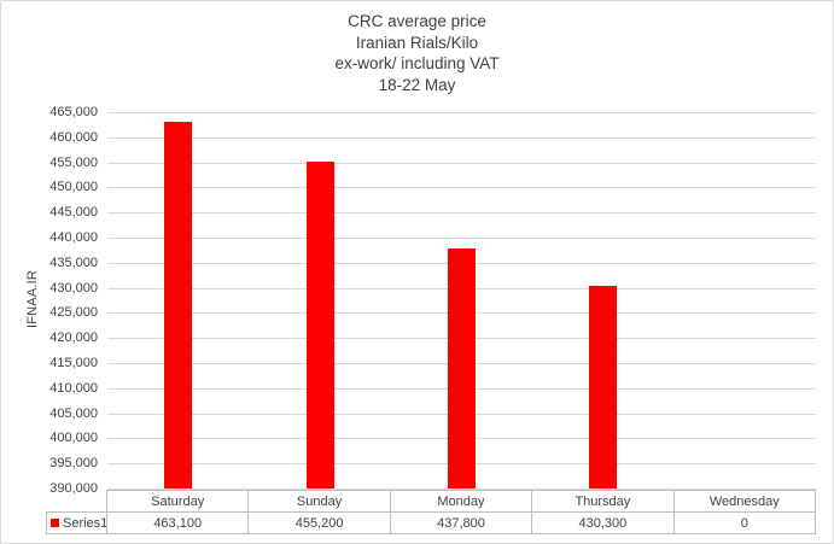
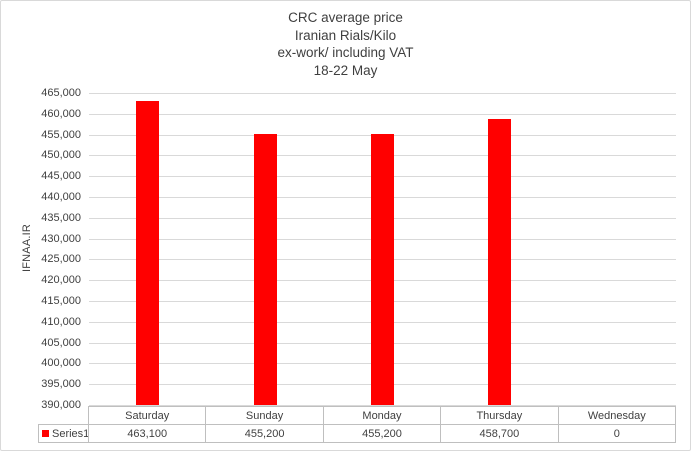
Monday: 437,800 -> 455,200
Thursday: 430,300 -> 458,700
